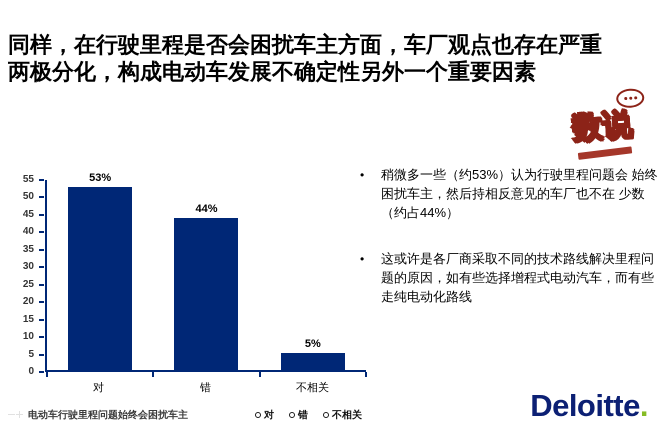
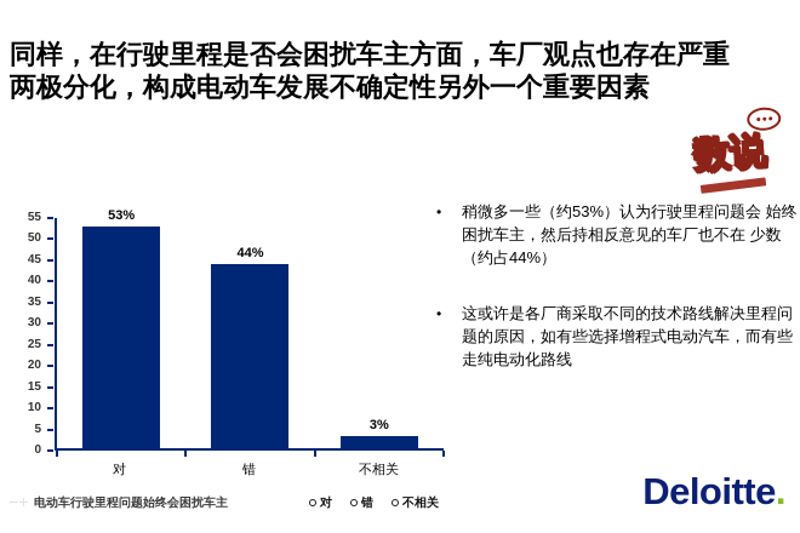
不相关: 5% -> 3%
